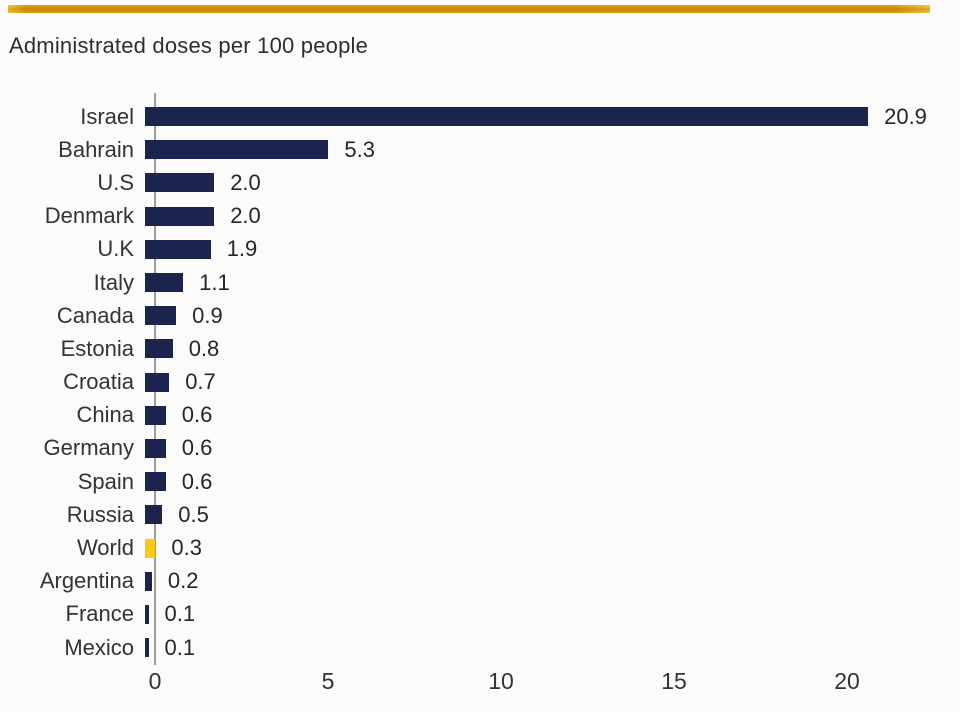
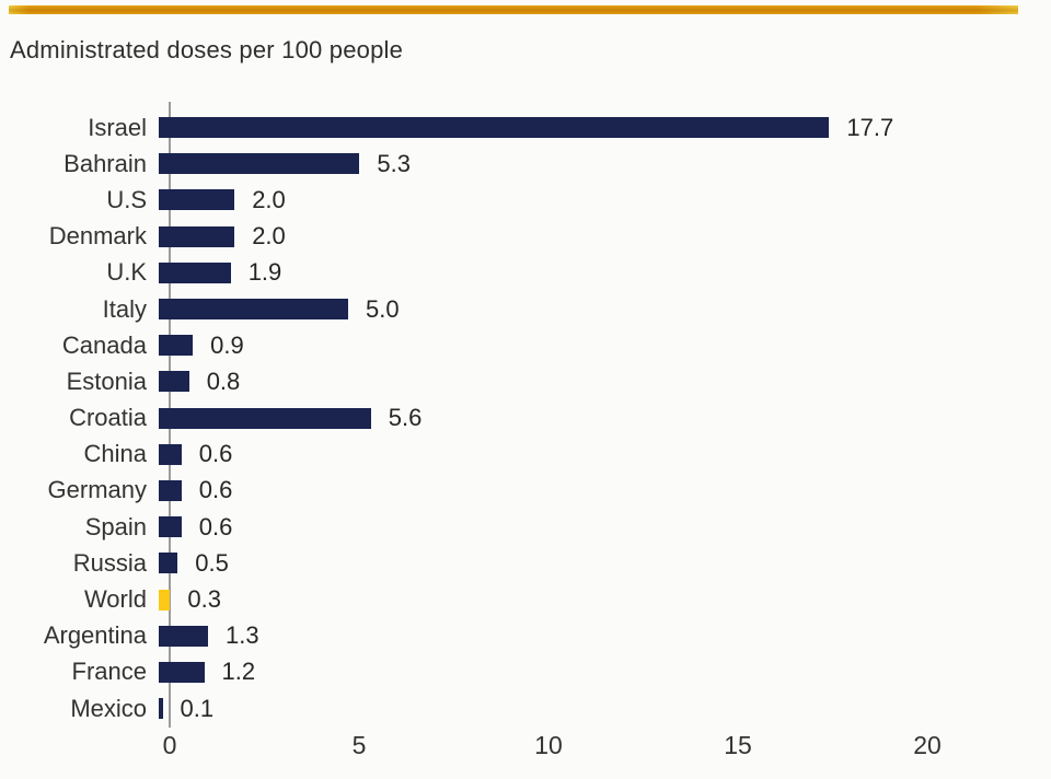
Israel: 20.9 -> 17.7
Italy: 1.1 -> 5.0
Croatia: 0.7 -> 5.6
Argentina: 0.2 -> 1.3
France: 0.1 -> 1.2
